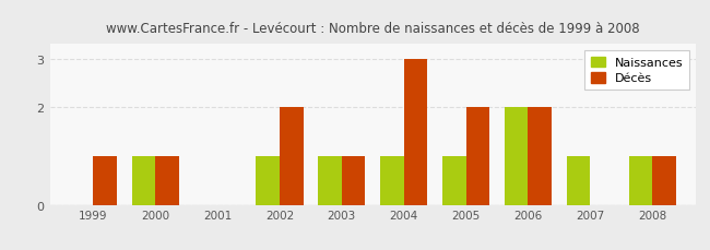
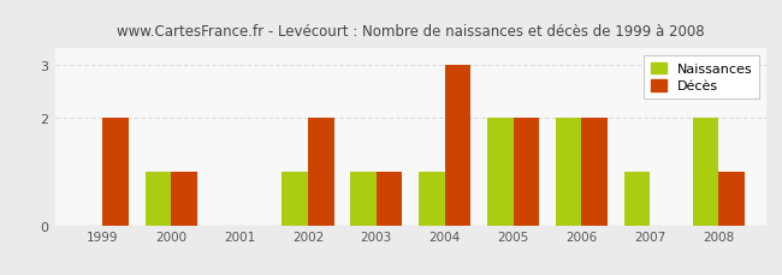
Décès/1999: 1 -> 2
Naissances/2005: 1 -> 2
Naissances/2008: 1 -> 2
